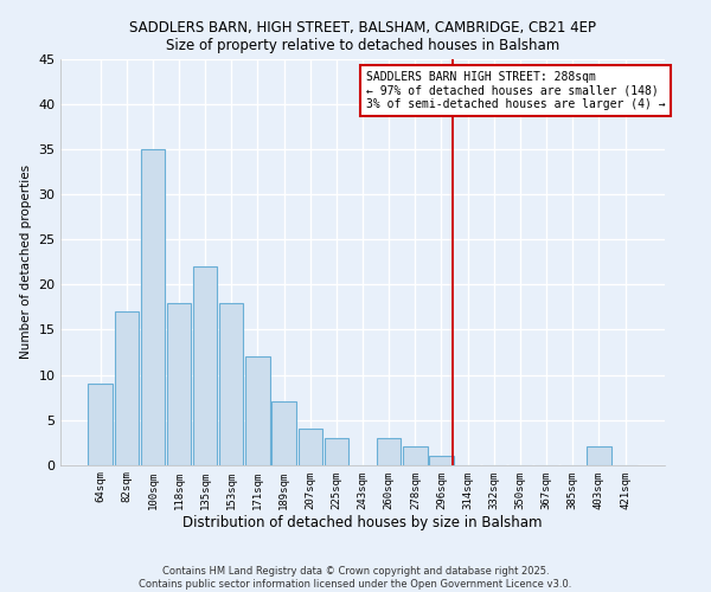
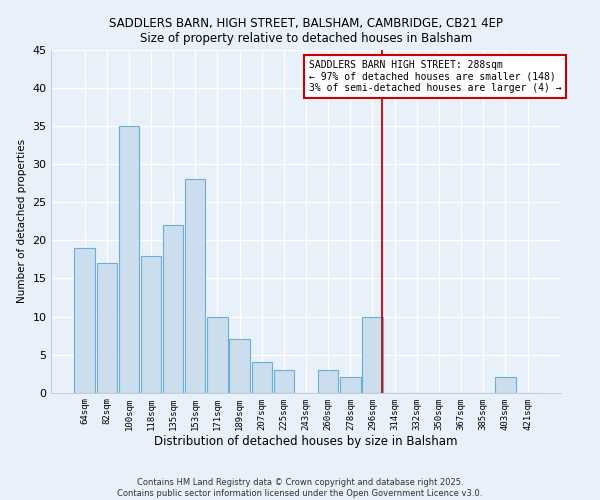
64sqm: 9 -> 19
153sqm: 18 -> 28
171sqm: 12 -> 10
296sqm: 1 -> 10
